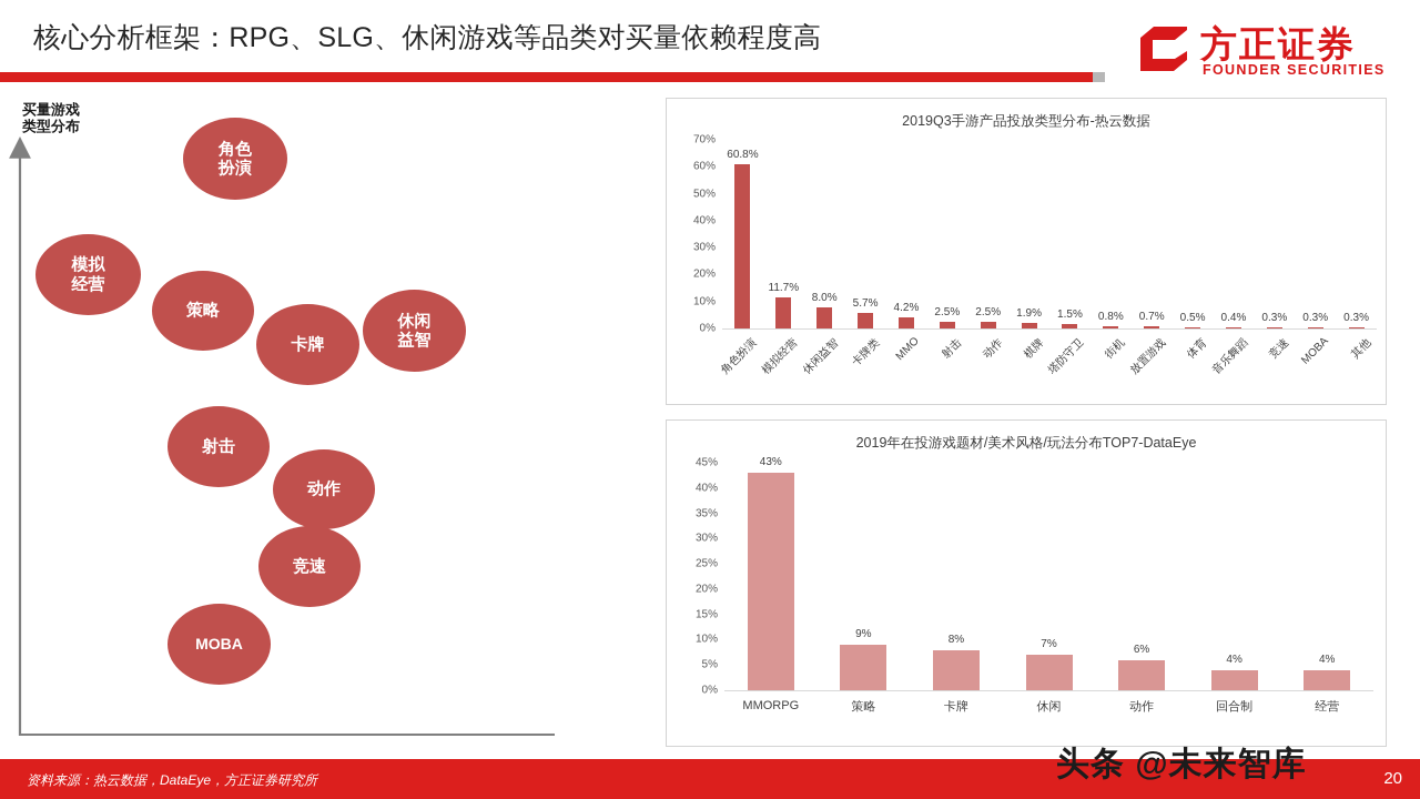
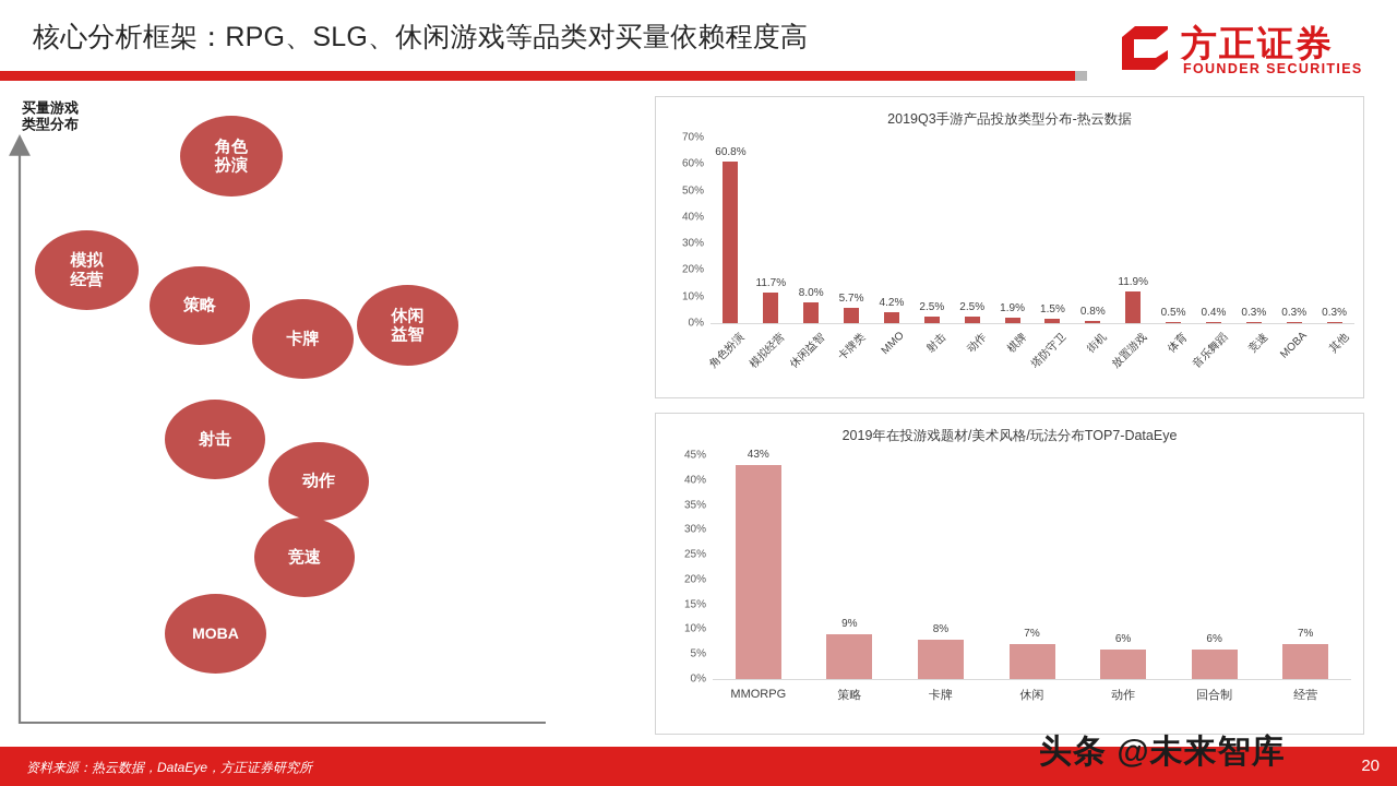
2019Q3手游产品投放类型分布-热云数据/放置游戏: 0.7% -> 11.9%
2019年在投游戏题材/美术风格/玩法分布TOP7-DataEye/回合制: 4% -> 6%
2019年在投游戏题材/美术风格/玩法分布TOP7-DataEye/经营: 4% -> 7%
